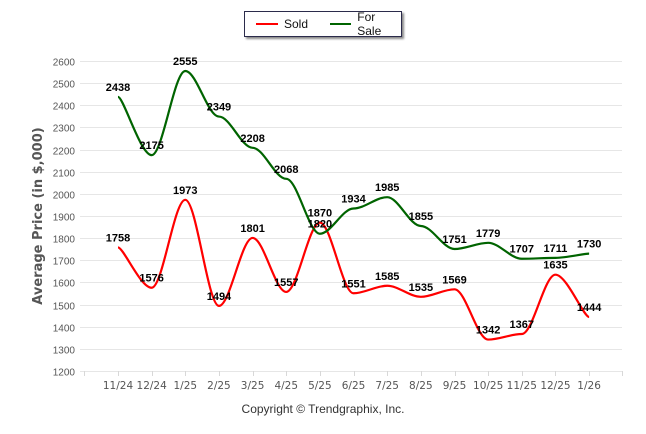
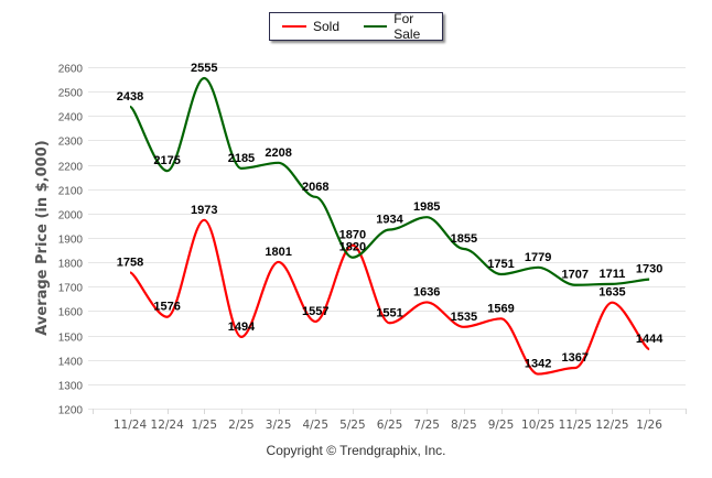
For Sale/2/25: 2349 -> 2185
Sold/7/25: 1585 -> 1636
